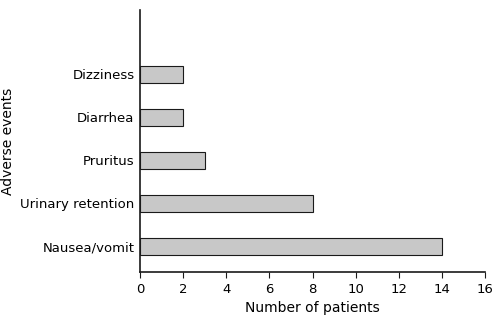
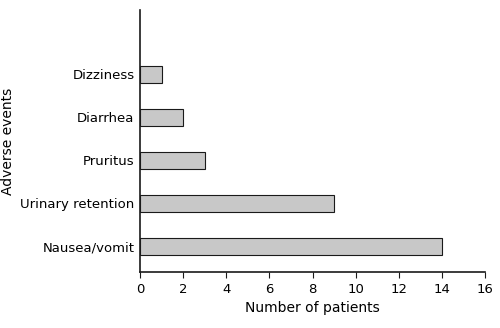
Dizziness: 2 -> 1
Urinary retention: 8 -> 9
